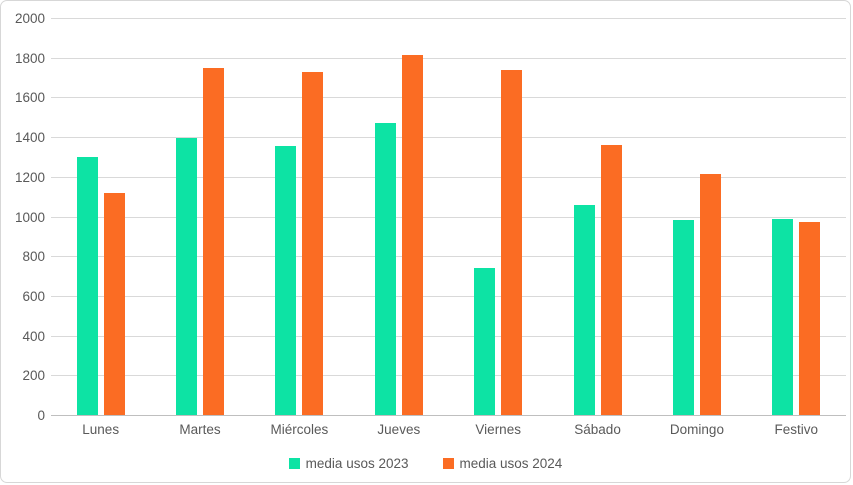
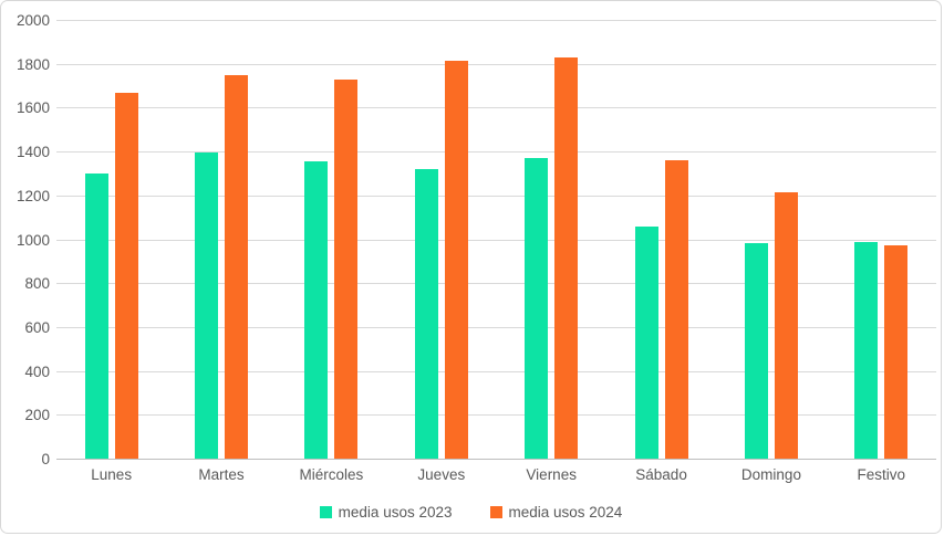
media usos 2024/Lunes: 1120 -> 1670
media usos 2023/Jueves: 1470 -> 1320
media usos 2023/Viernes: 740 -> 1370
media usos 2024/Viernes: 1740 -> 1830
